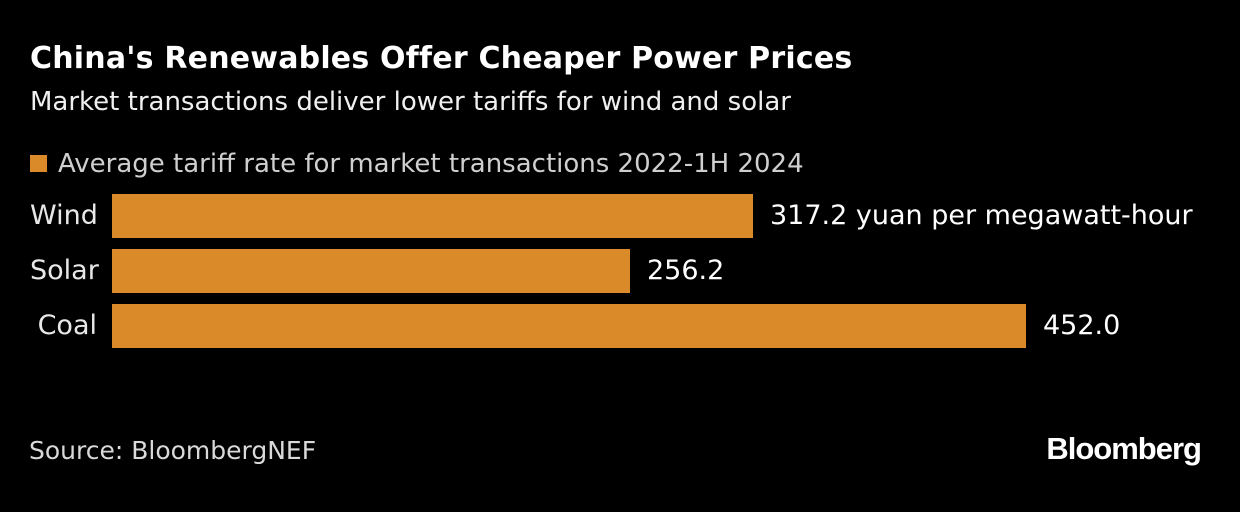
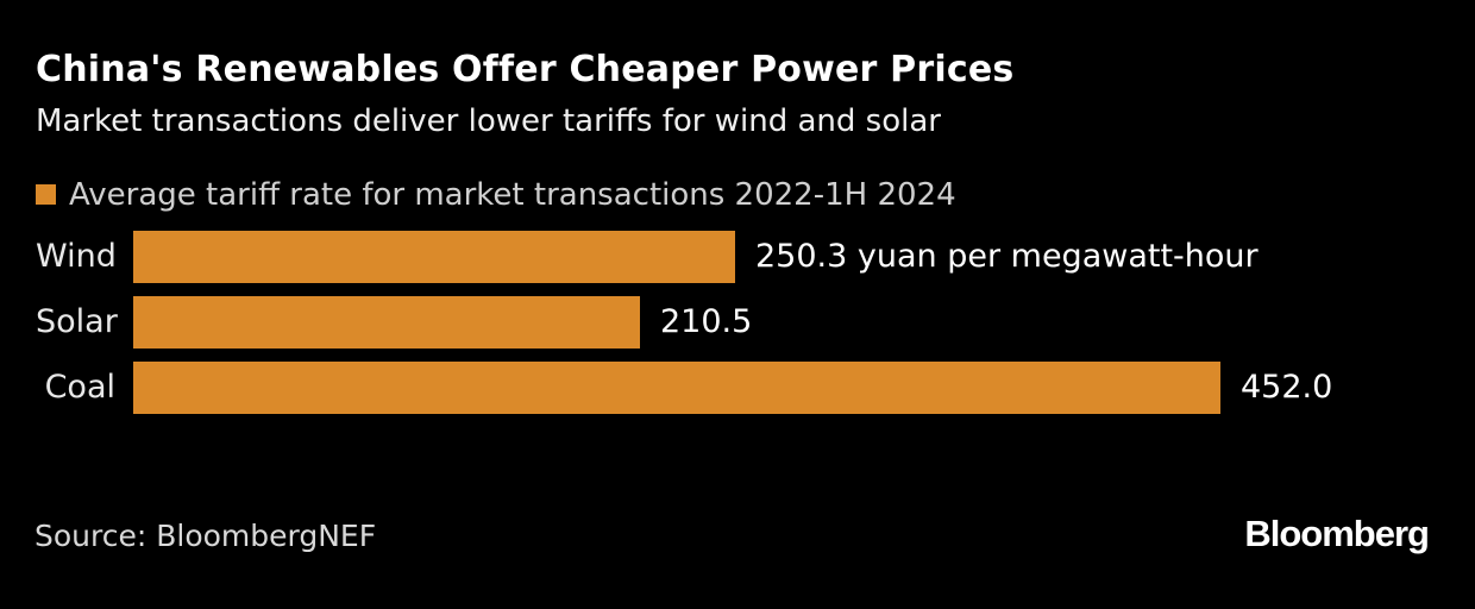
Wind: 317.2 -> 250.3
Solar: 256.2 -> 210.5
